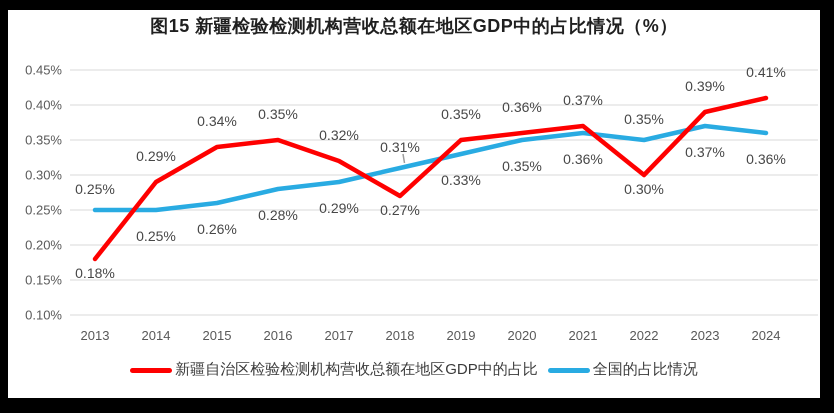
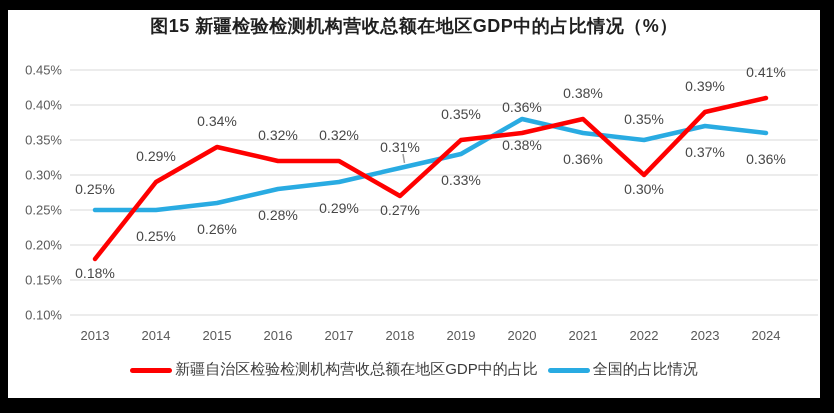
新疆自治区检验检测机构营收总额在地区GDP中的占比/2016: 0.35% -> 0.32%
全国的占比情况/2020: 0.35% -> 0.38%
新疆自治区检验检测机构营收总额在地区GDP中的占比/2021: 0.37% -> 0.38%
